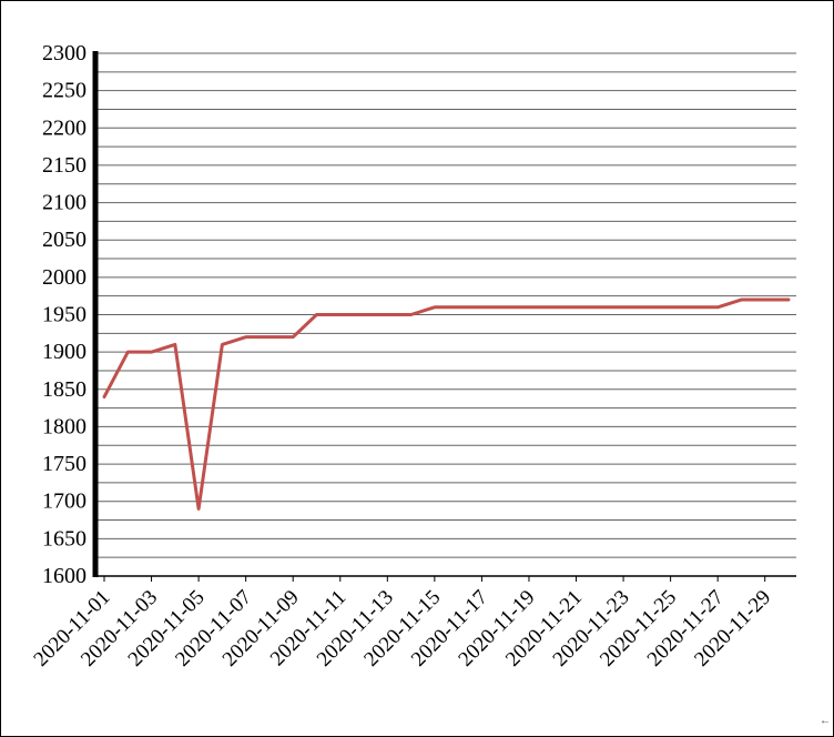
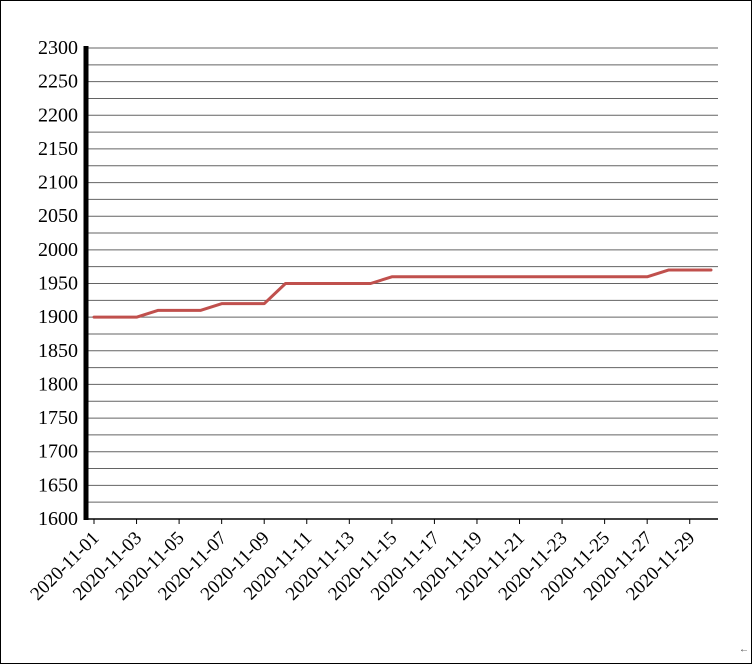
2020-11-01: 1840 -> 1900
2020-11-05: 1690 -> 1910
